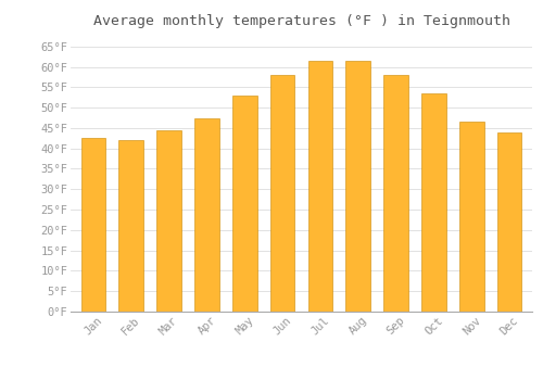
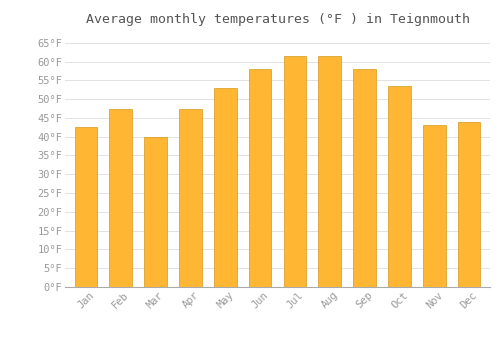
Feb: 42.0°F -> 47.5°F
Mar: 44.5°F -> 40.0°F
Nov: 46.5°F -> 43.0°F
